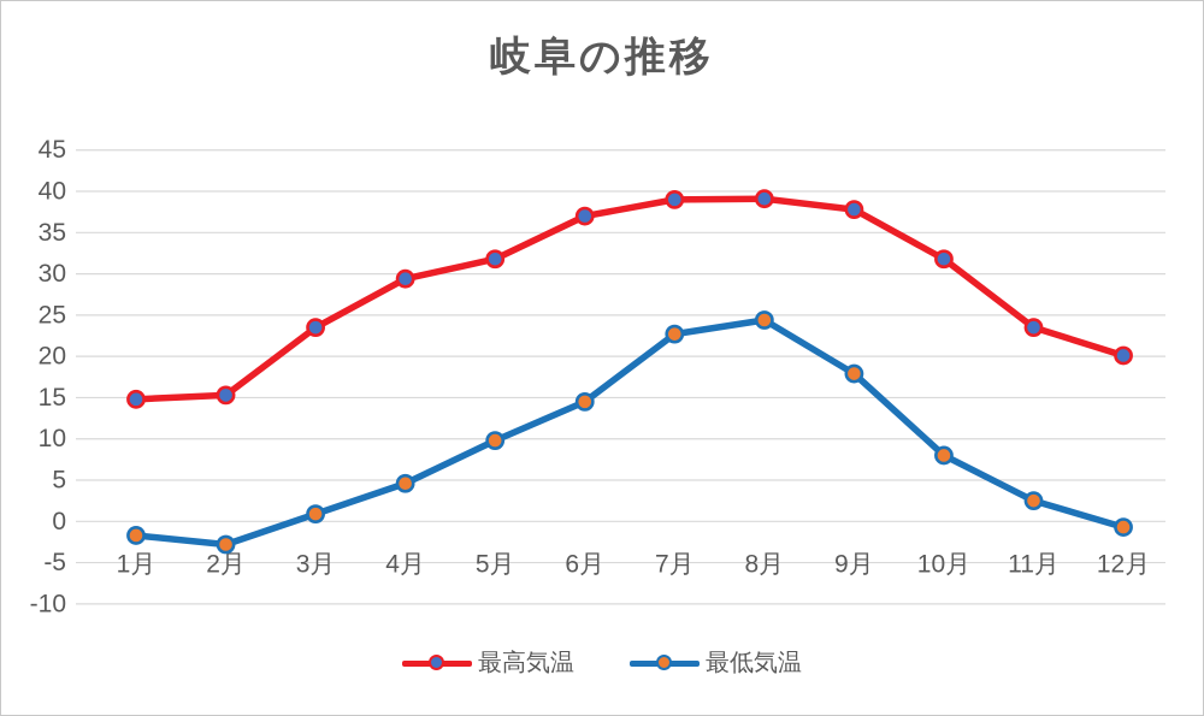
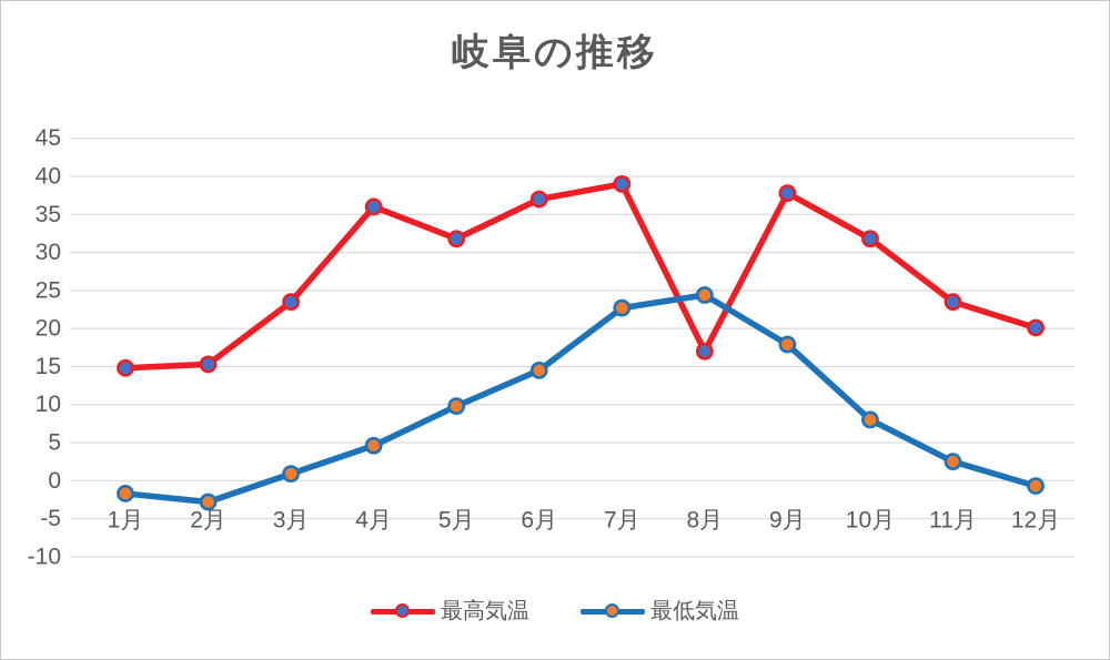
最高気温/4月: 29 -> 36
最高気温/8月: 39 -> 17
